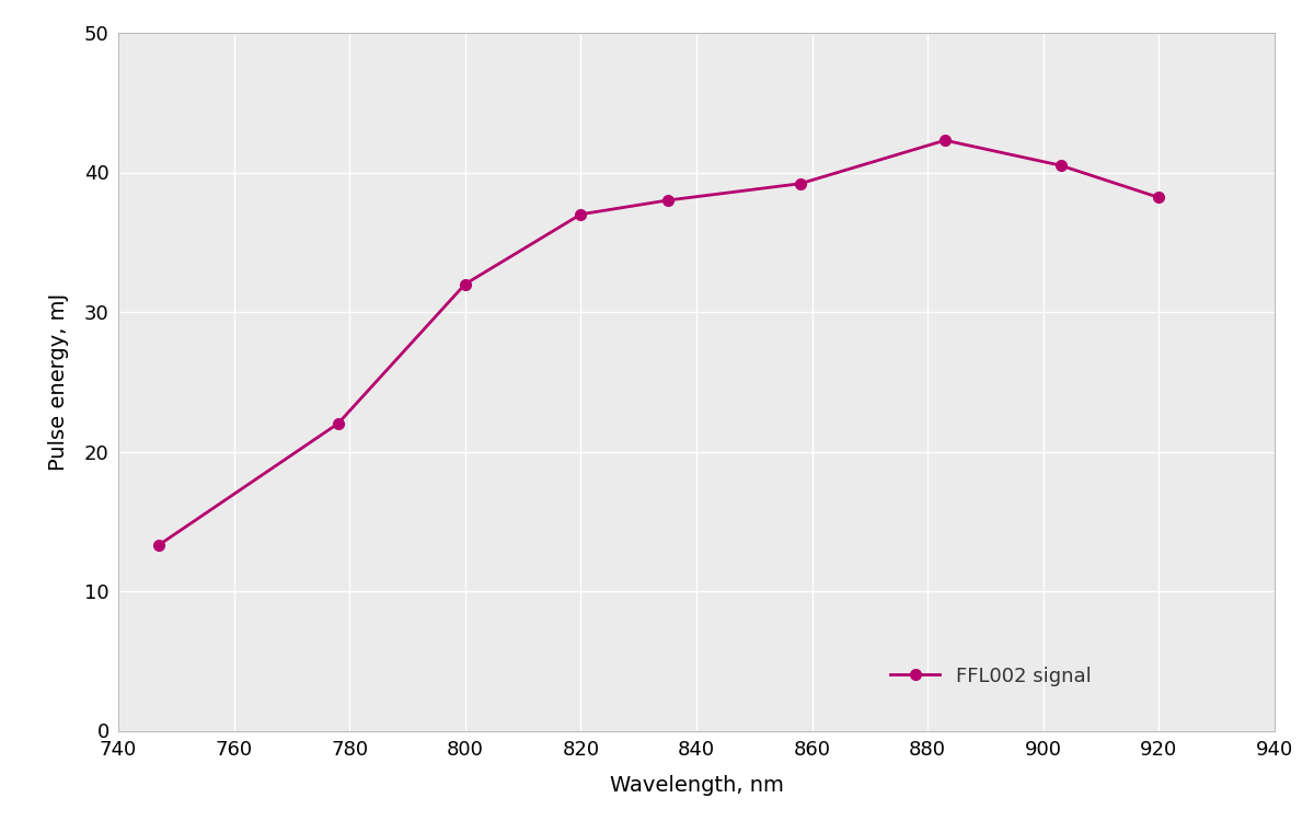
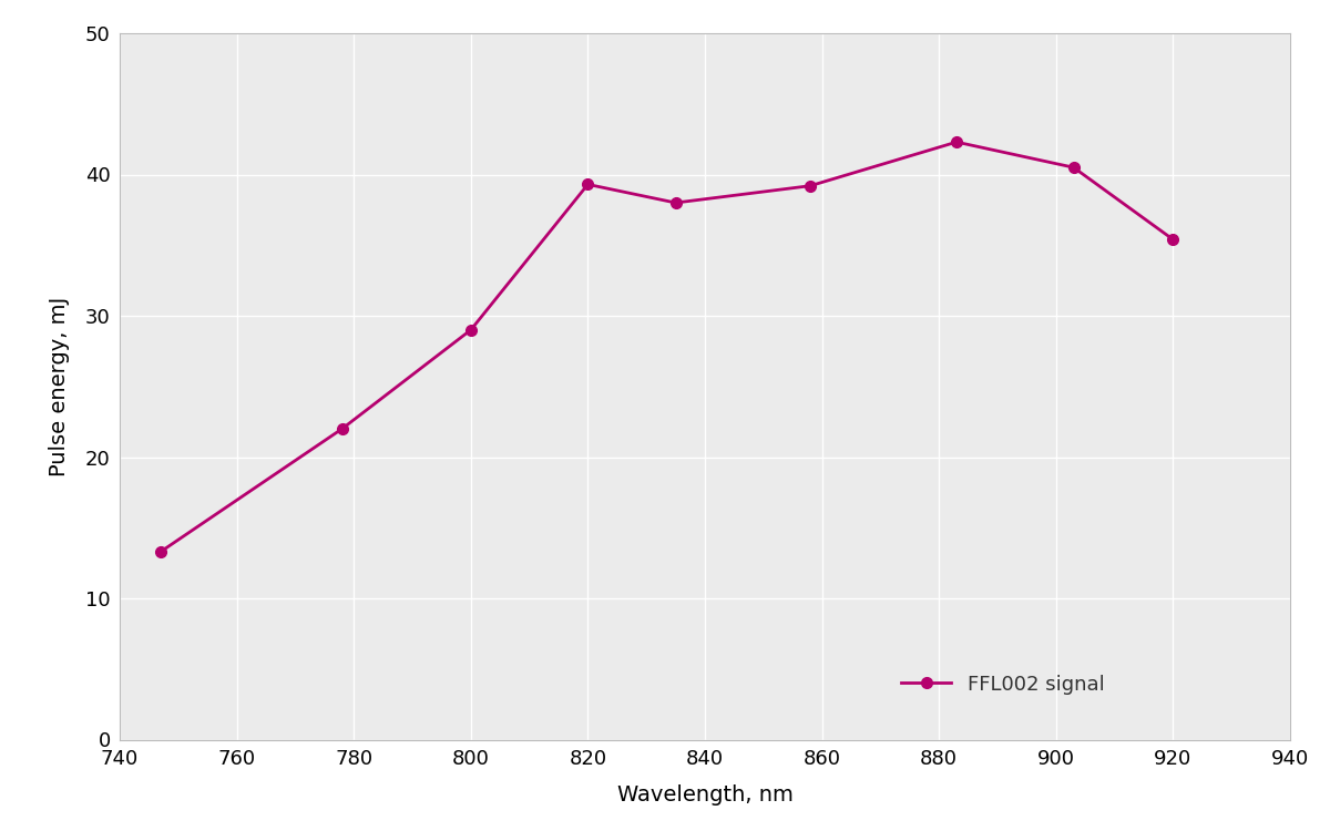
800: 32.0 -> 29.0
820: 37.0 -> 39.3
920: 38.2 -> 35.4
